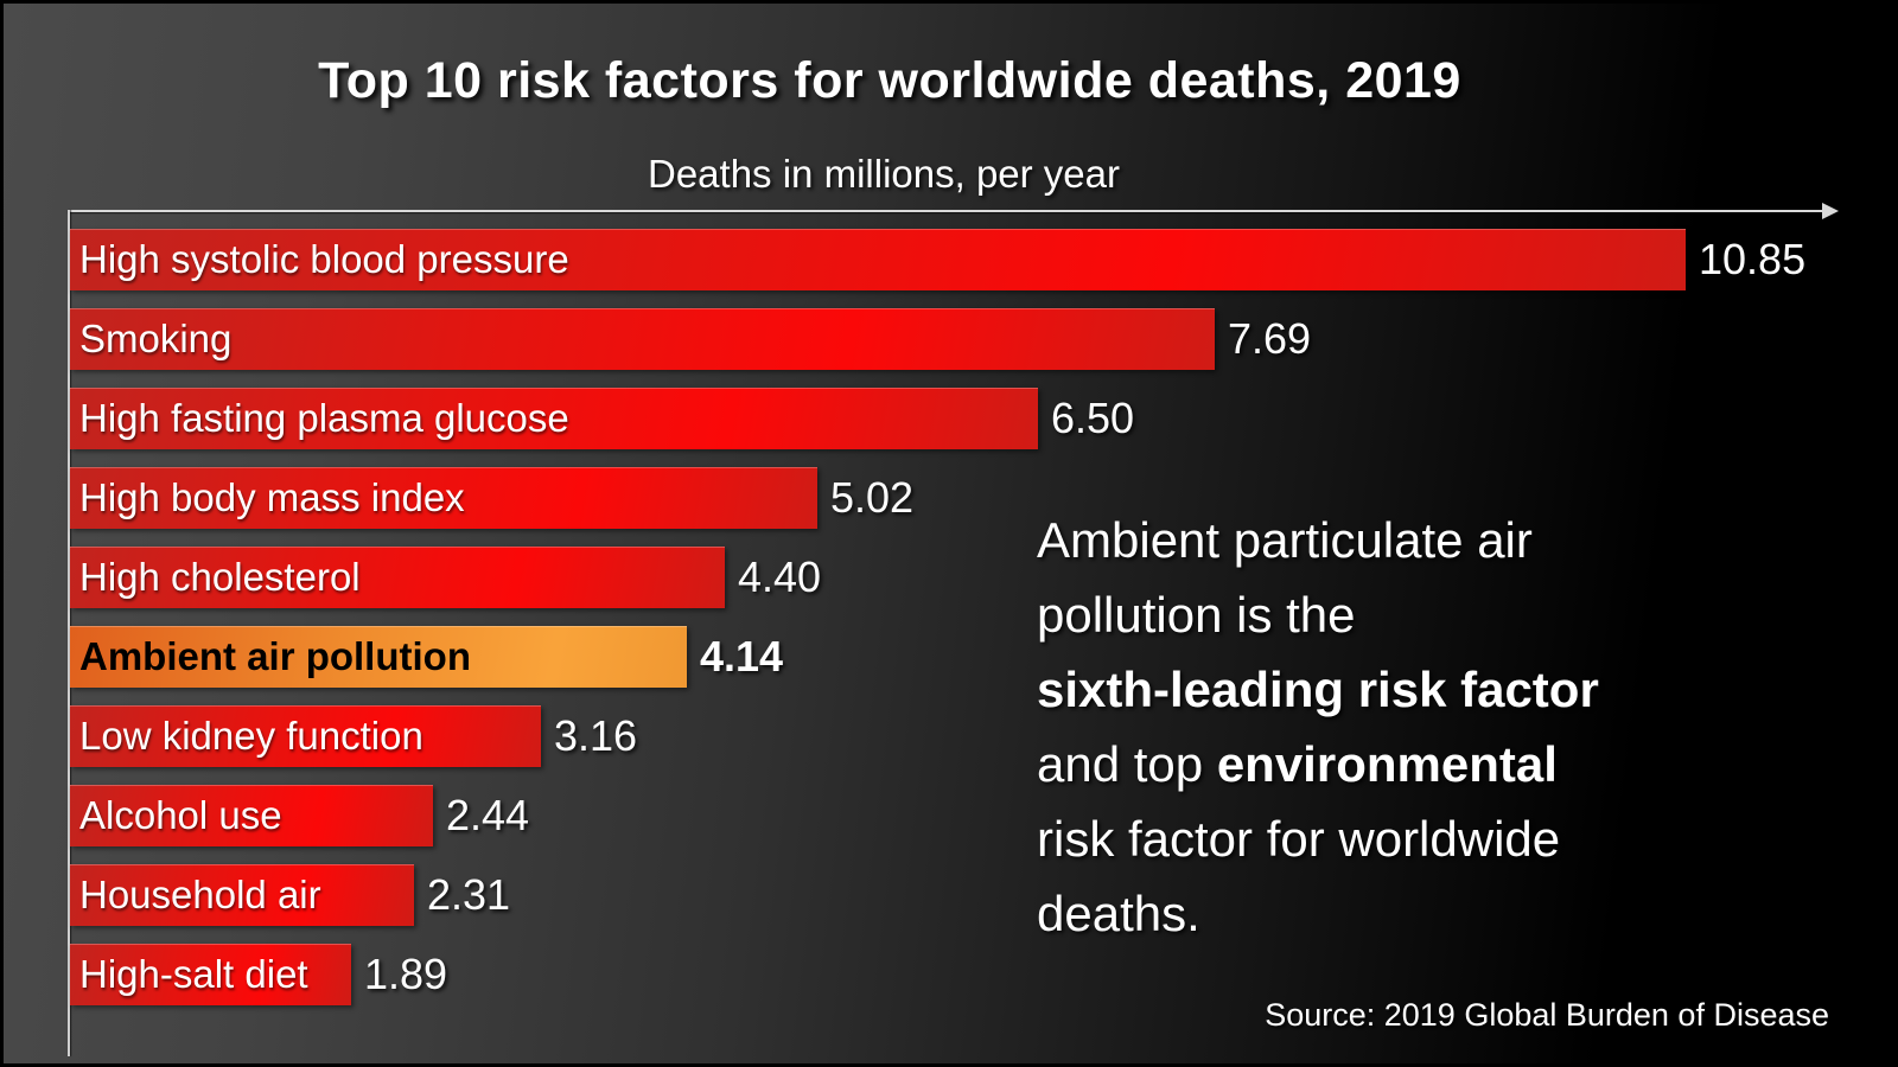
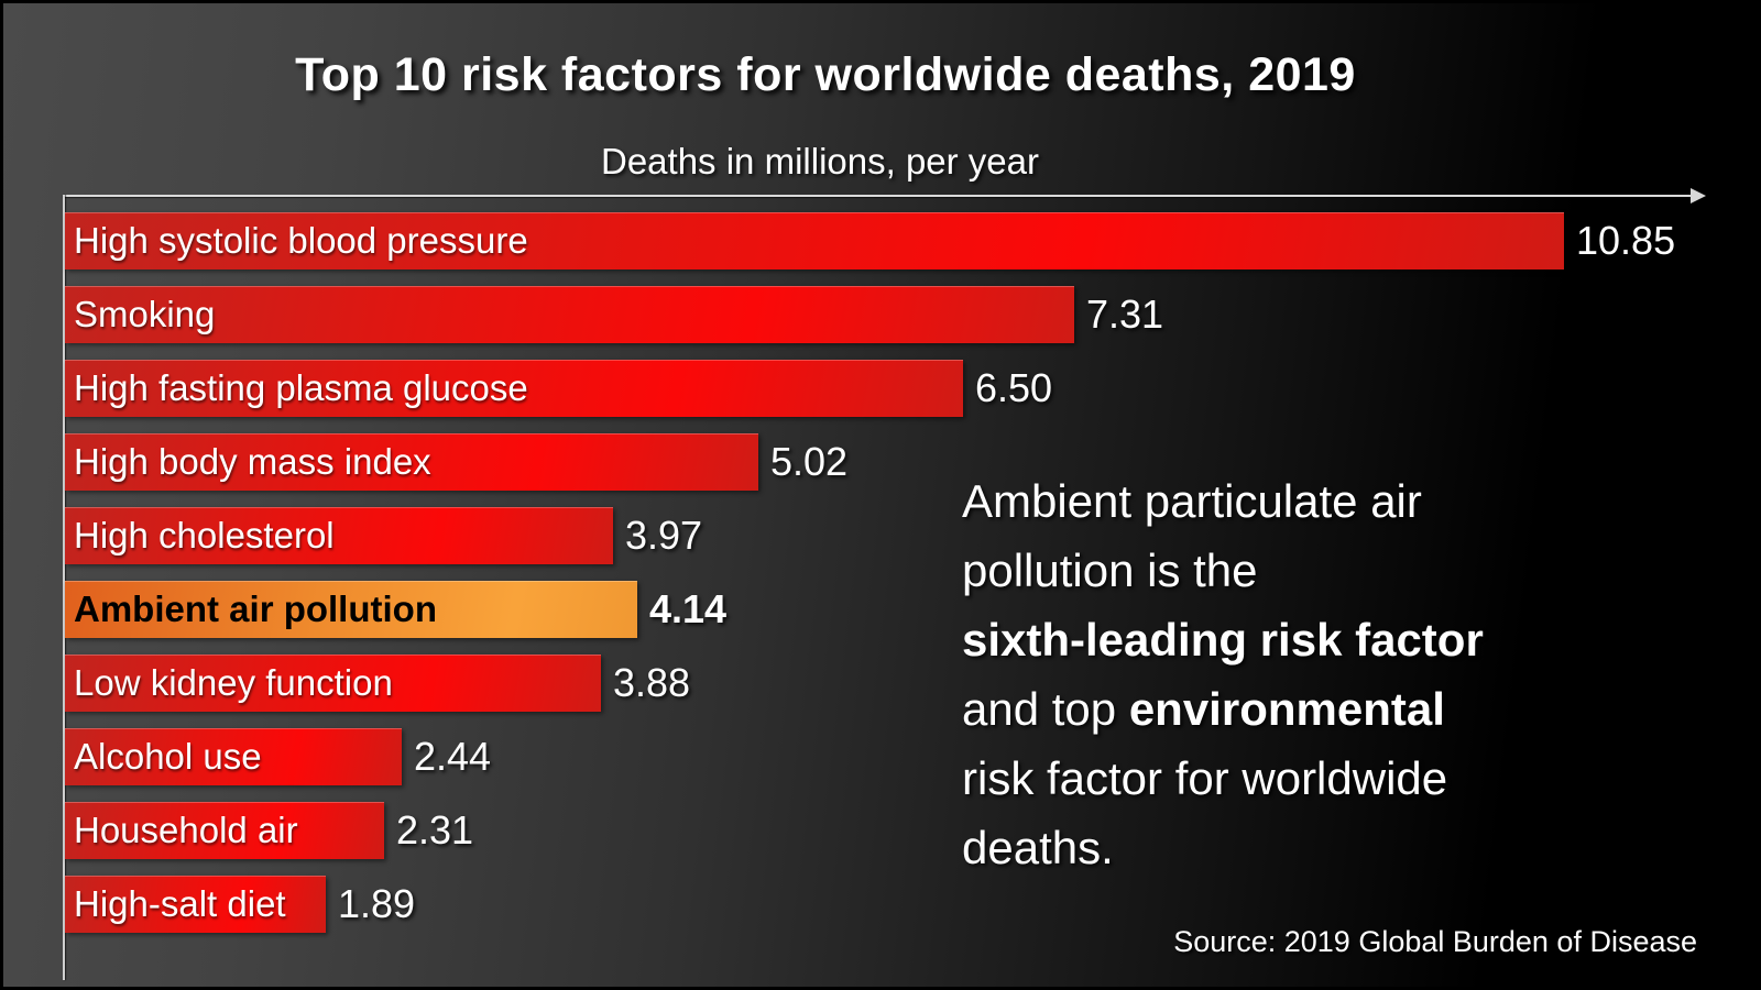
Smoking: 7.69 -> 7.31
High cholesterol: 4.40 -> 3.97
Low kidney function: 3.16 -> 3.88
